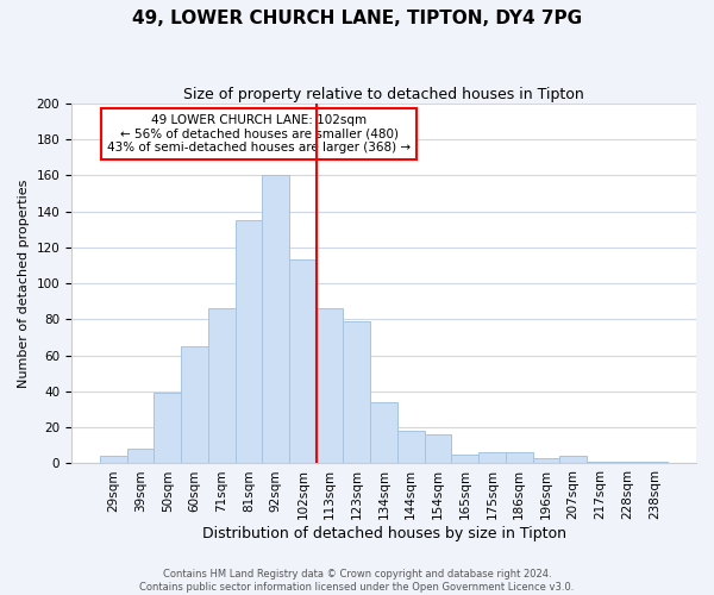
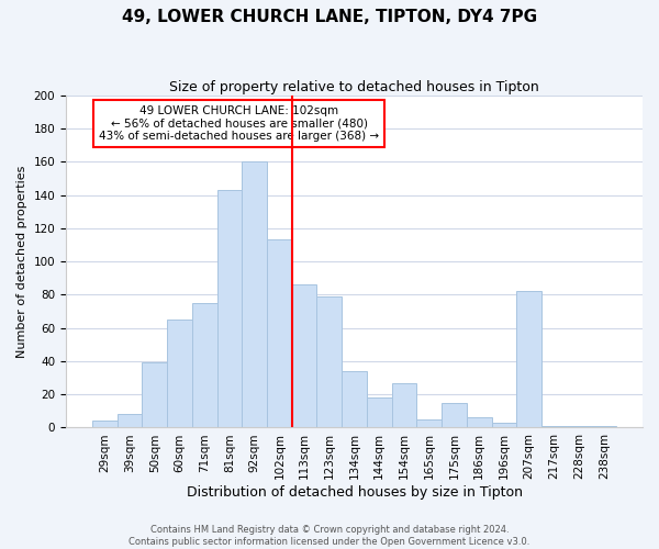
71sqm: 86 -> 75
81sqm: 135 -> 143
154sqm: 16 -> 27
175sqm: 6 -> 15
207sqm: 4 -> 82
